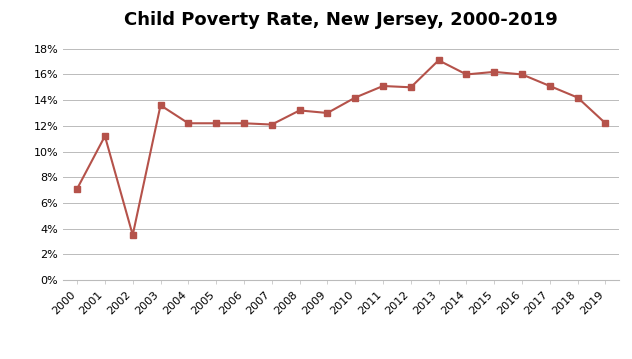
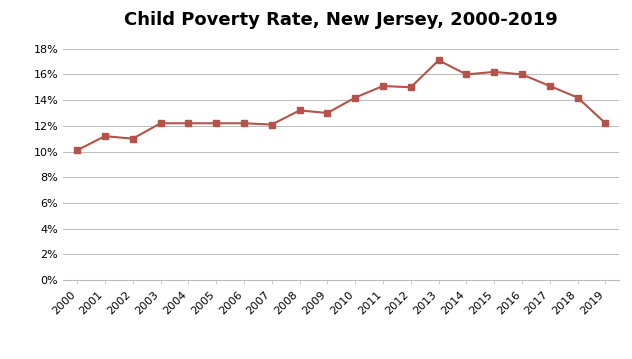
2000: 7.1% -> 10.1%
2002: 3.5% -> 11.0%
2003: 13.6% -> 12.2%
